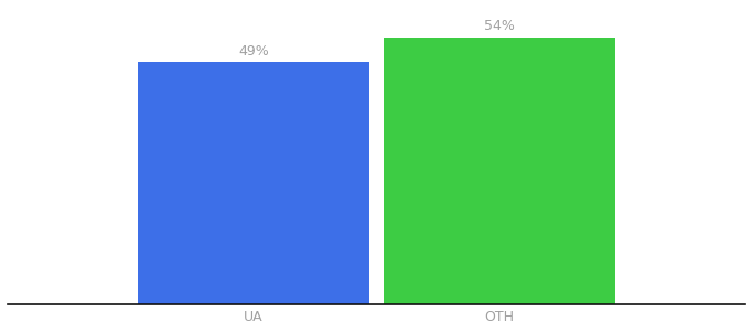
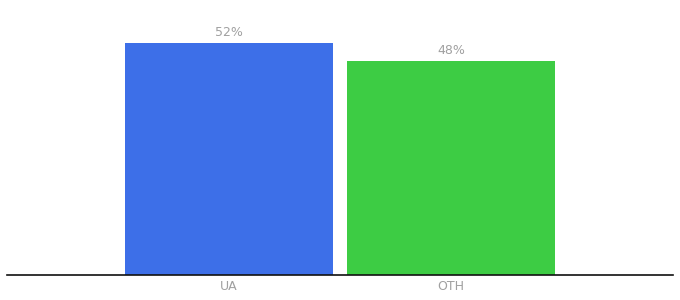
UA: 49% -> 52%
OTH: 54% -> 48%
